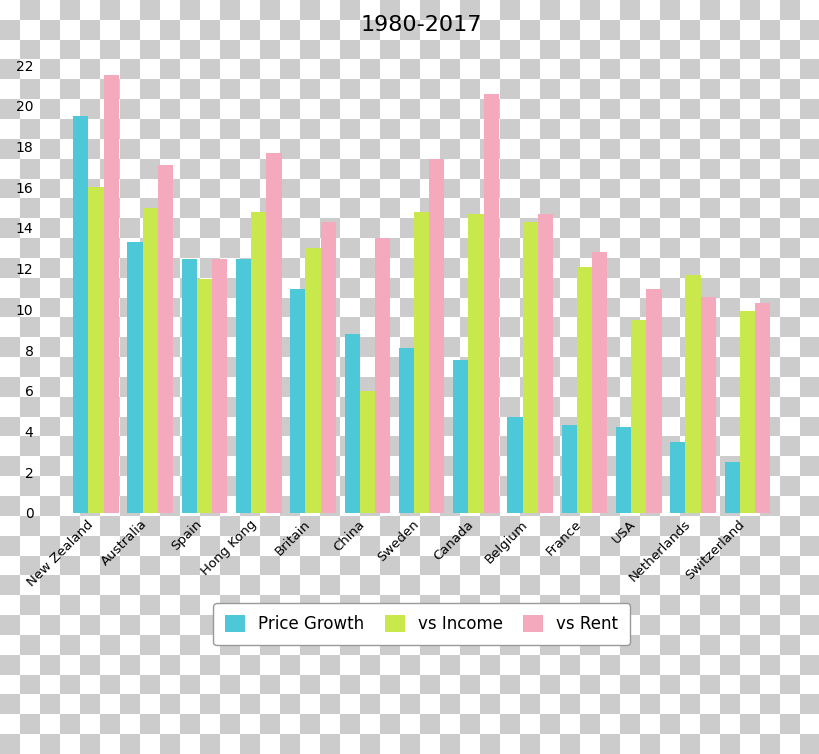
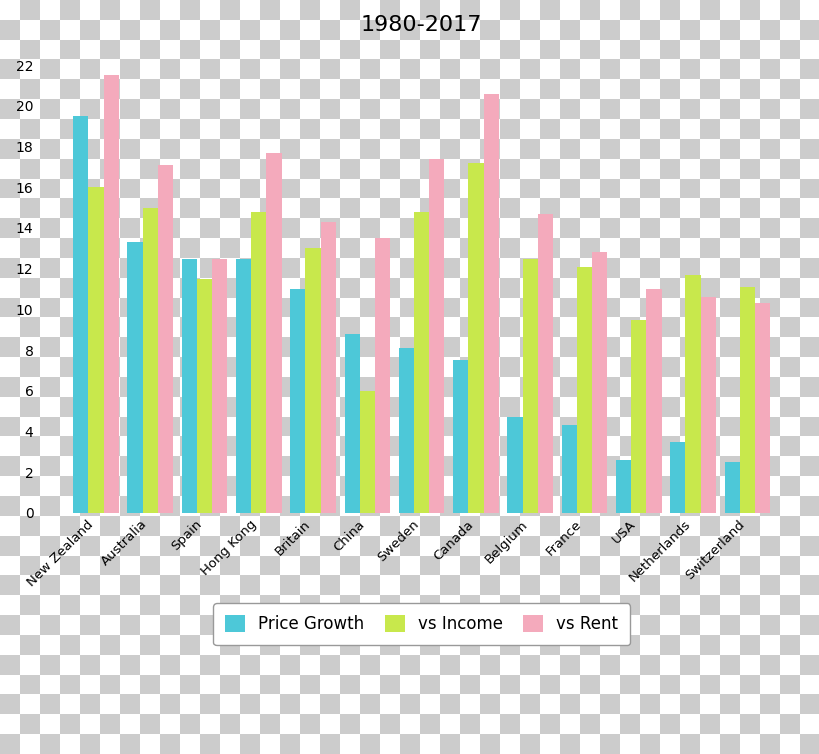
vs Income/Canada: 14.7 -> 17.2
vs Income/Belgium: 14.3 -> 12.5
Price Growth/USA: 4.2 -> 2.6
vs Income/Switzerland: 9.9 -> 11.1
